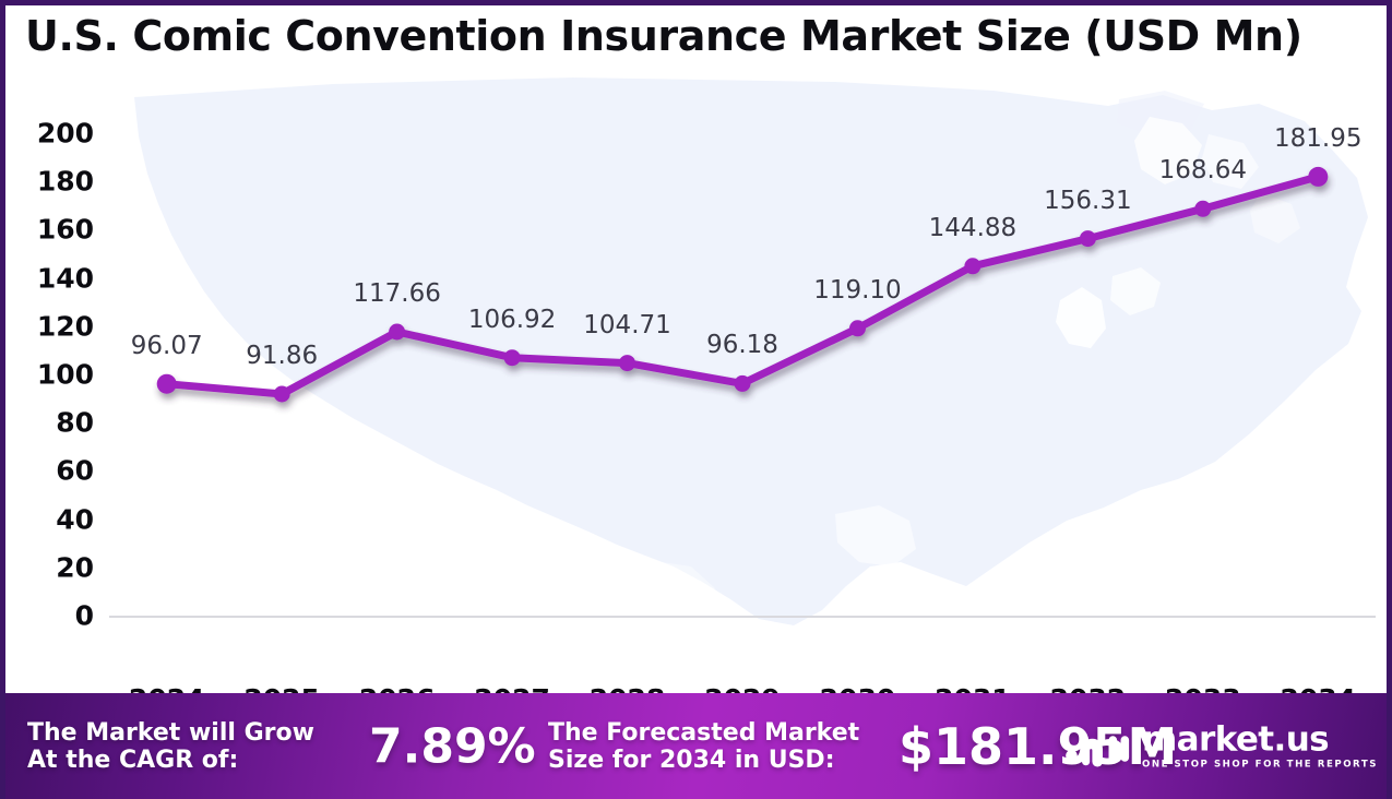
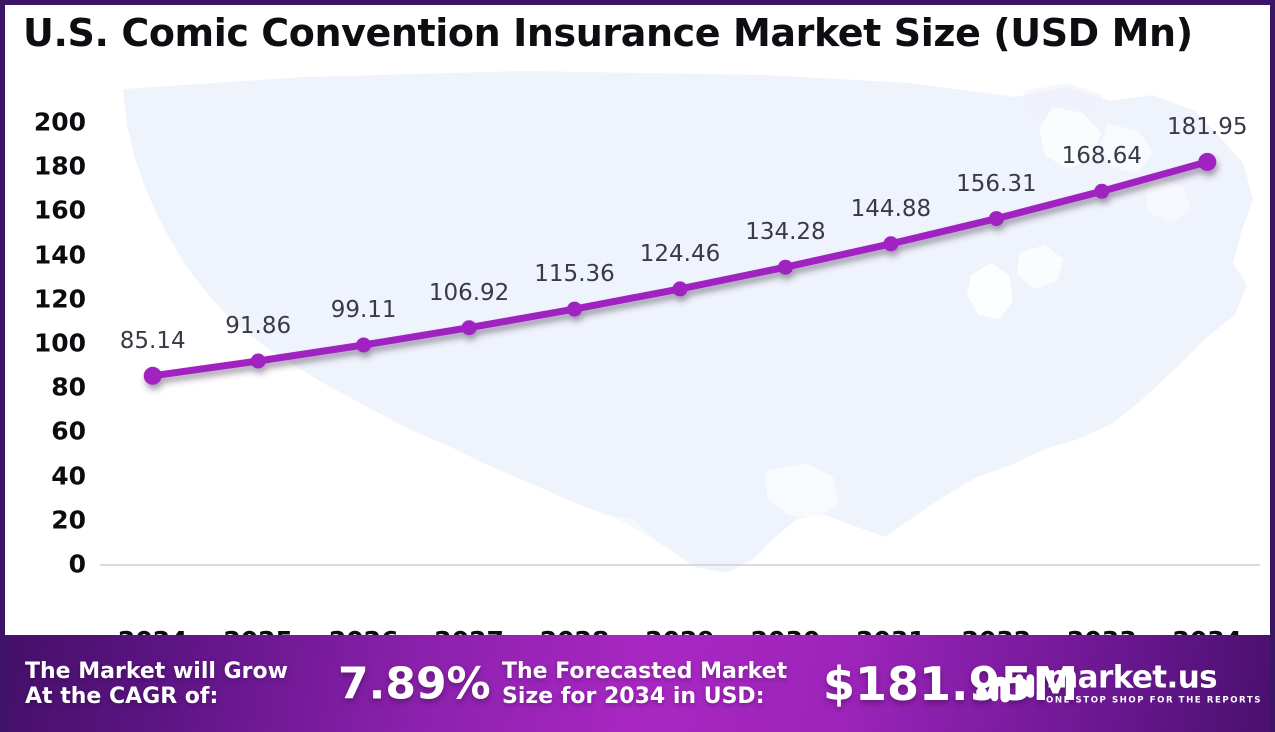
2024: 96.07 -> 85.14
2026: 117.66 -> 99.11
2028: 104.71 -> 115.36
2029: 96.18 -> 124.46
2030: 119.10 -> 134.28
